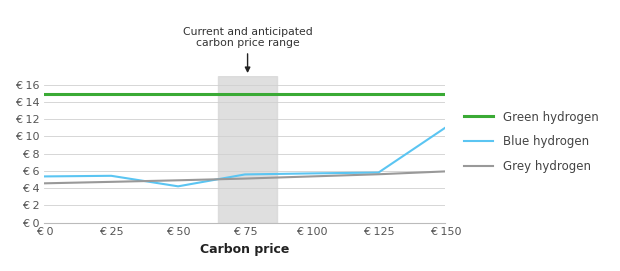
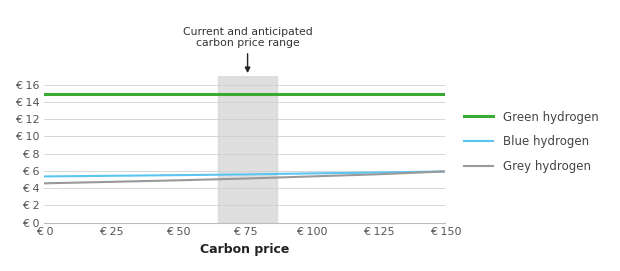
Blue hydrogen/€ 50: € 4.2 -> € 5.5
Blue hydrogen/€ 150: € 11.0 -> € 5.9
